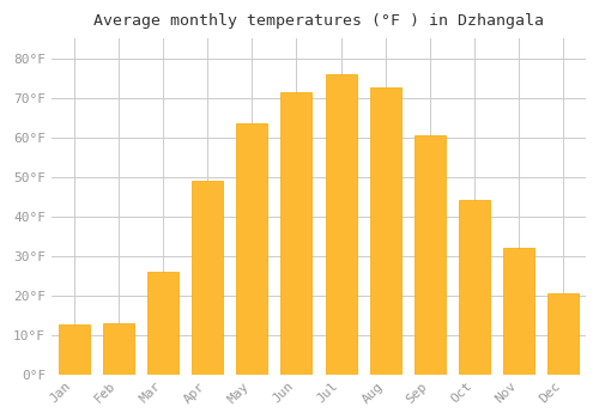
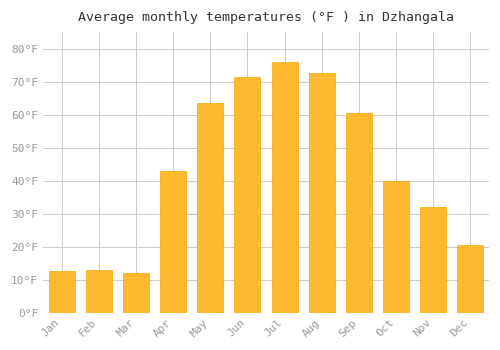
Mar: 26.0°F -> 12.0°F
Apr: 49.0°F -> 43.0°F
Oct: 44.0°F -> 40.0°F
